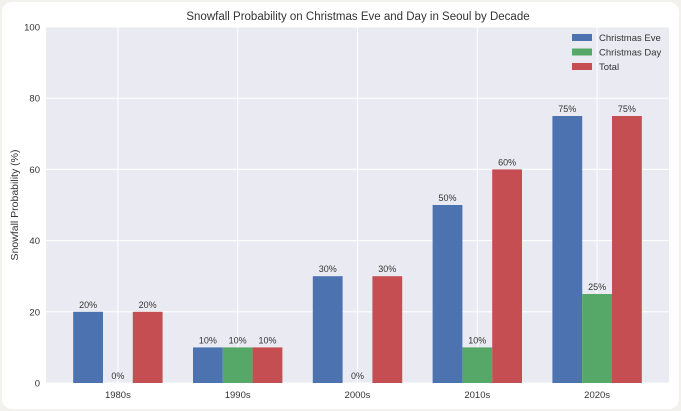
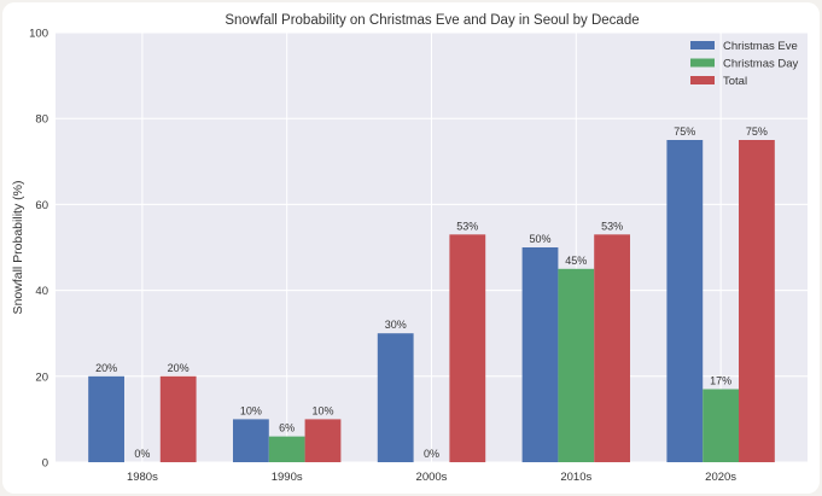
Christmas Day/1990s: 10% -> 6%
Total/2000s: 30% -> 53%
Christmas Day/2010s: 10% -> 45%
Total/2010s: 60% -> 53%
Christmas Day/2020s: 25% -> 17%
